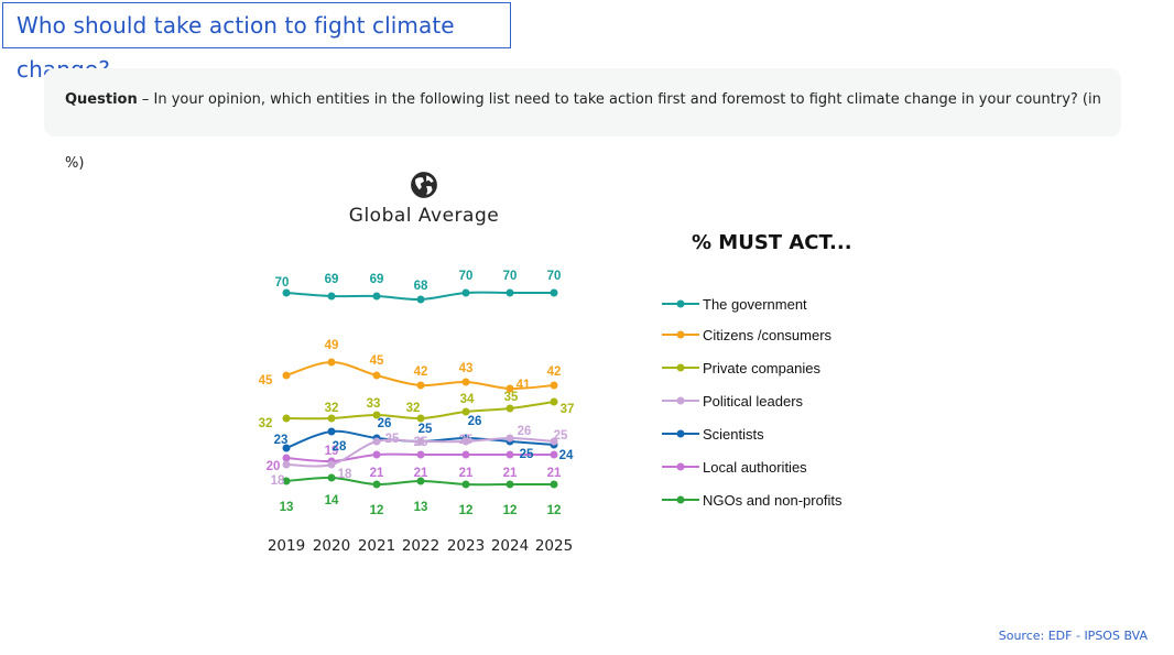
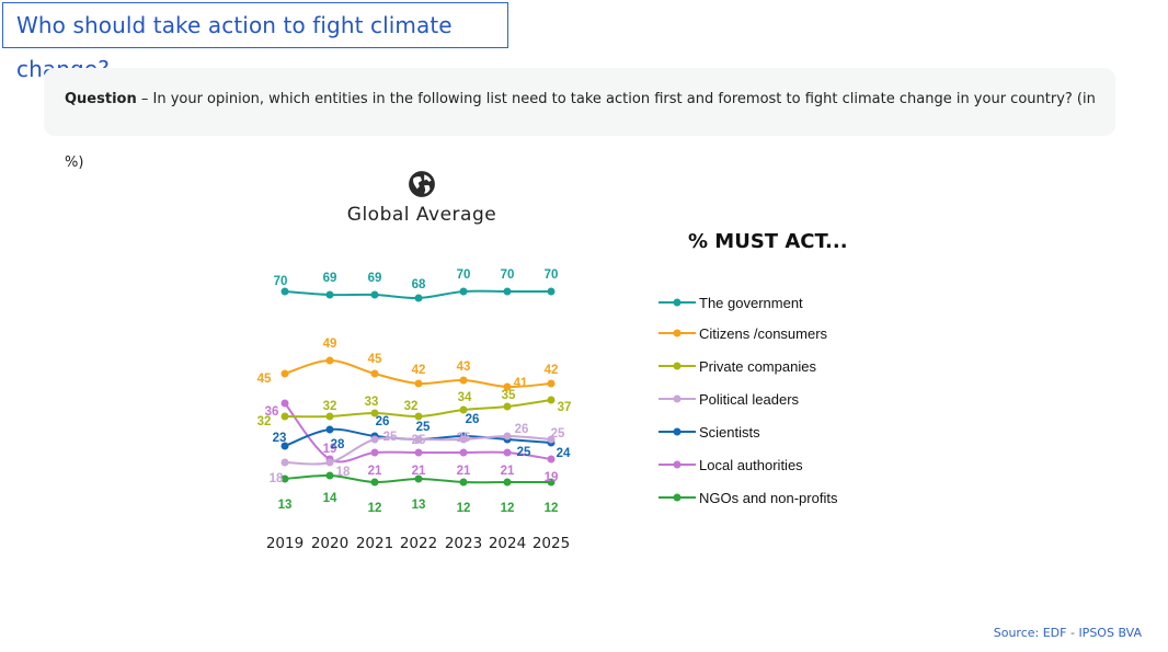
Local authorities/2019: 20 -> 36
Local authorities/2025: 21 -> 19
